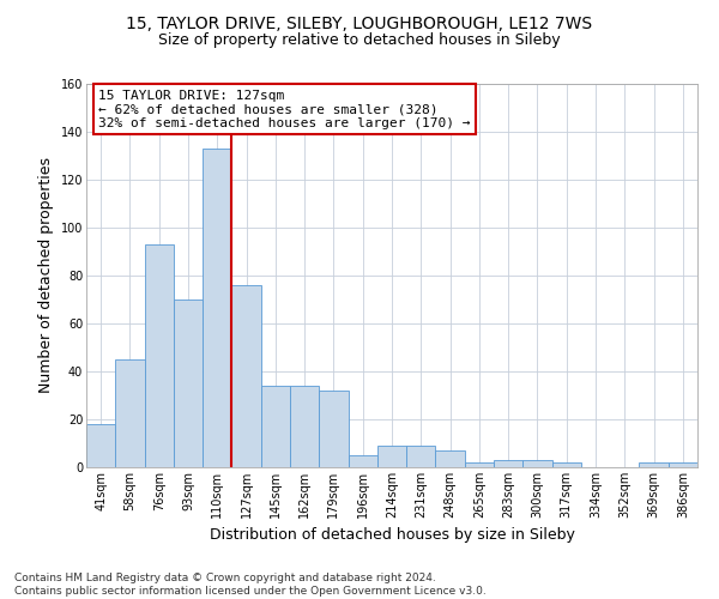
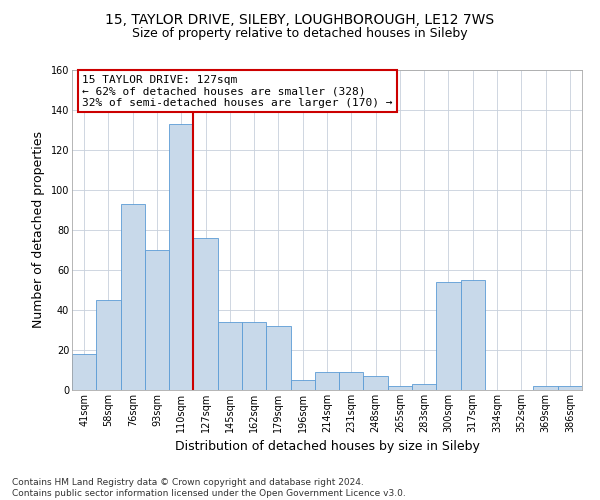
300sqm: 3 -> 54
317sqm: 2 -> 55
